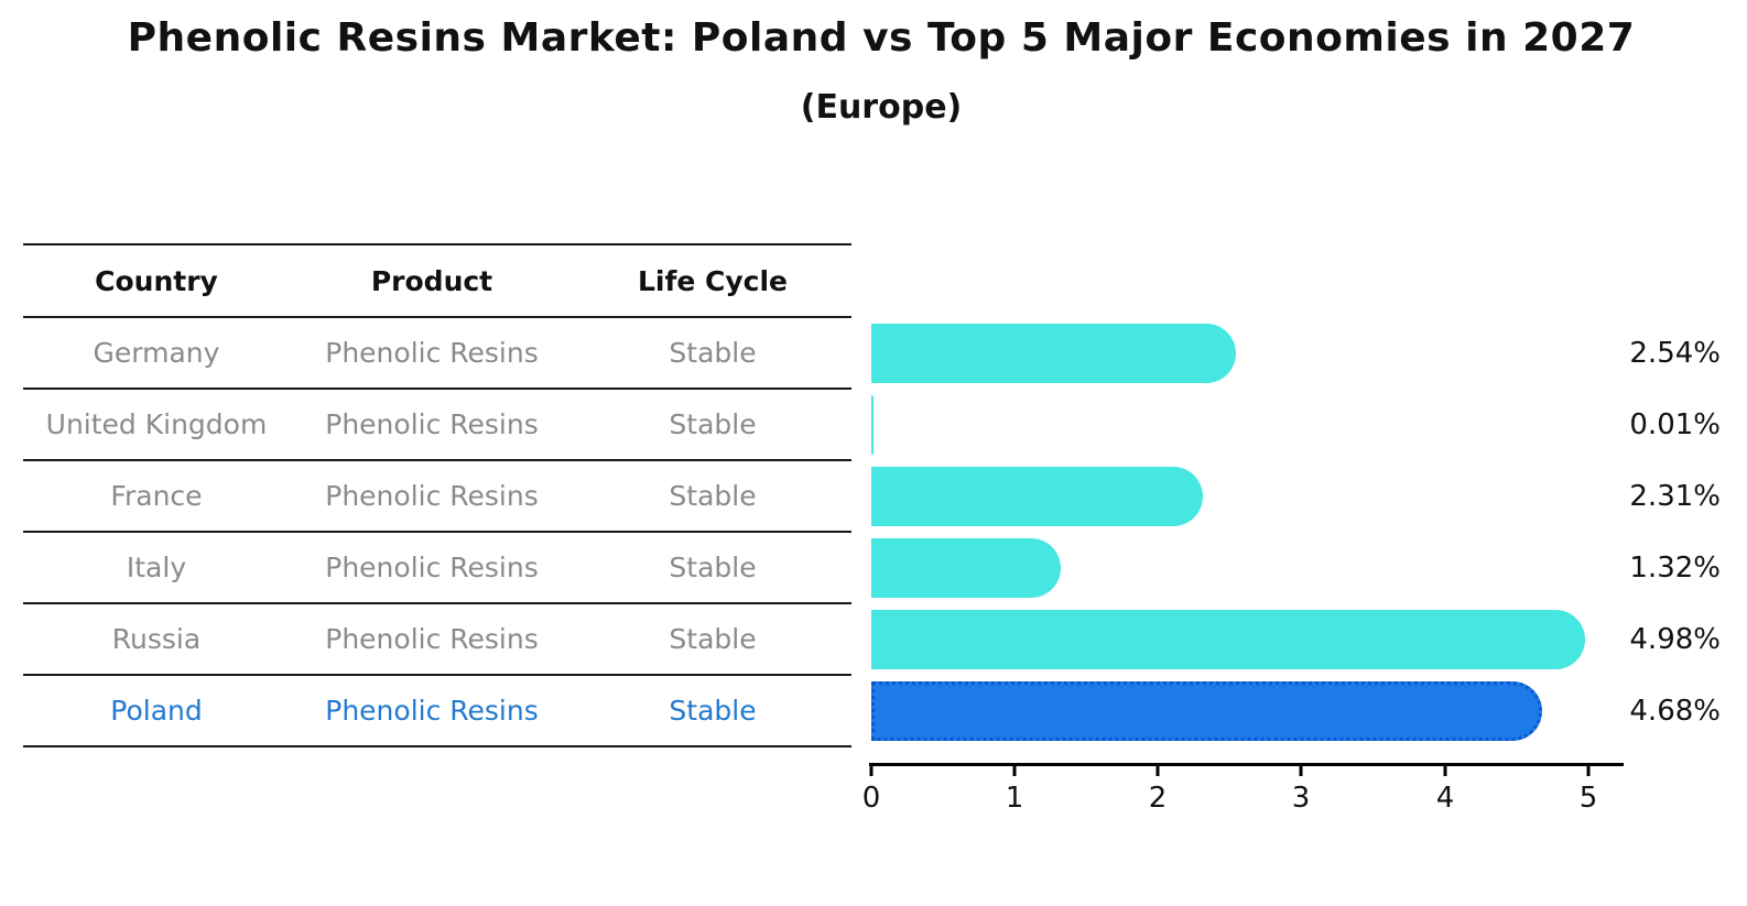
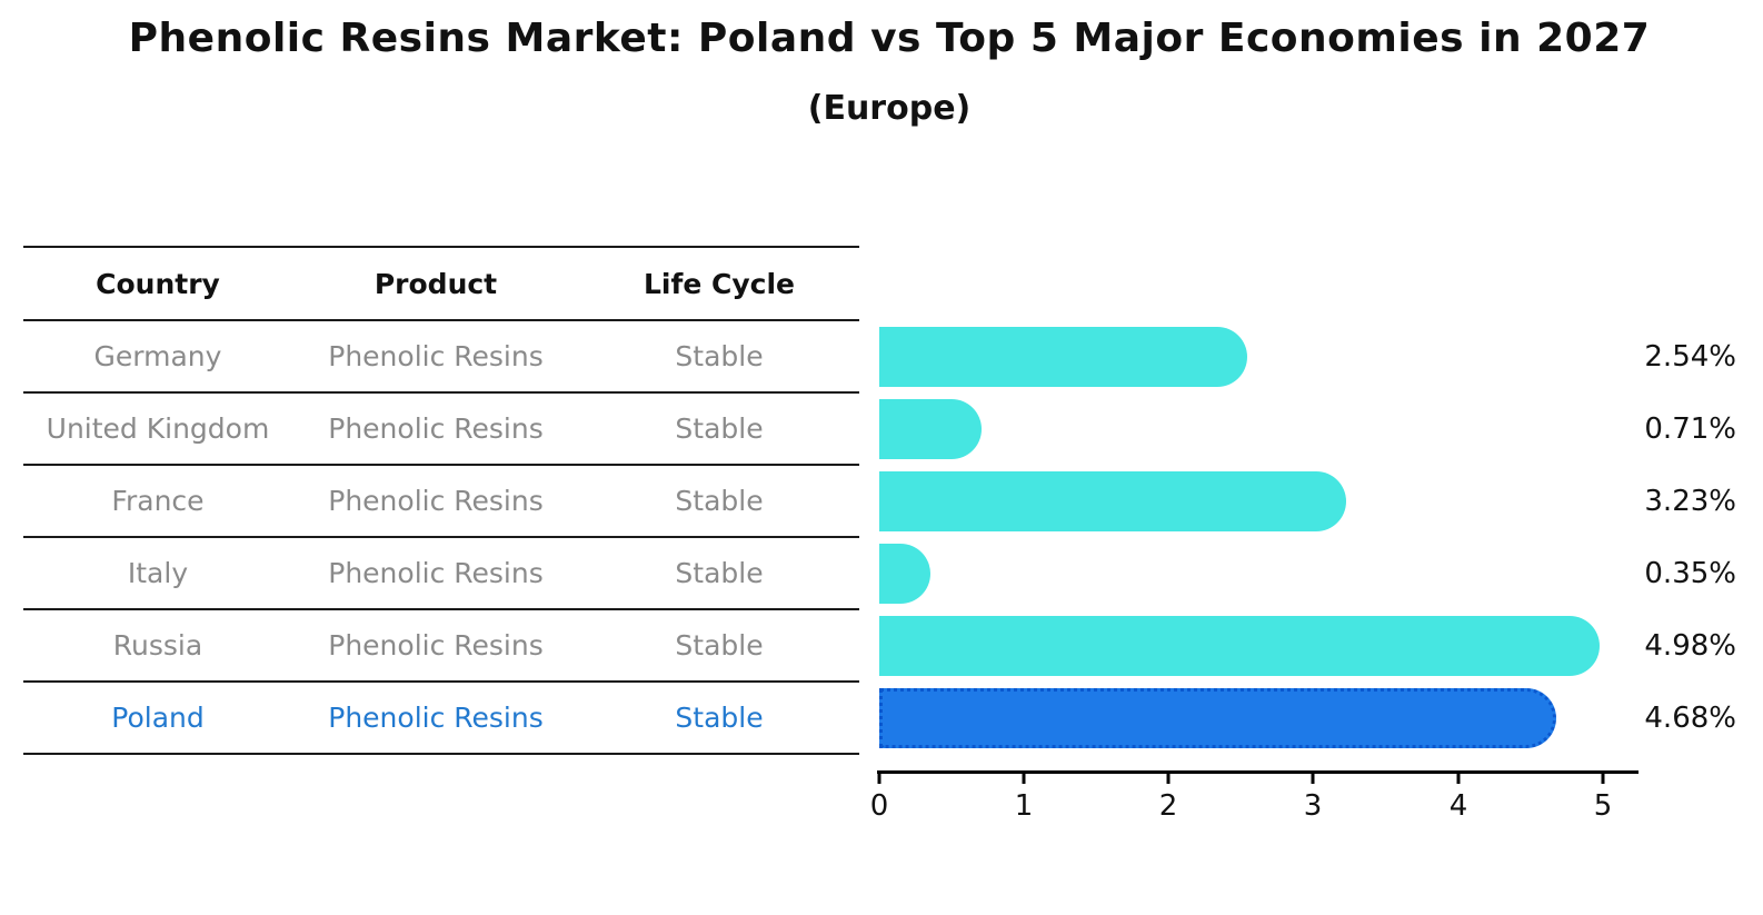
United Kingdom: 0.01% -> 0.71%
France: 2.31% -> 3.23%
Italy: 1.32% -> 0.35%
